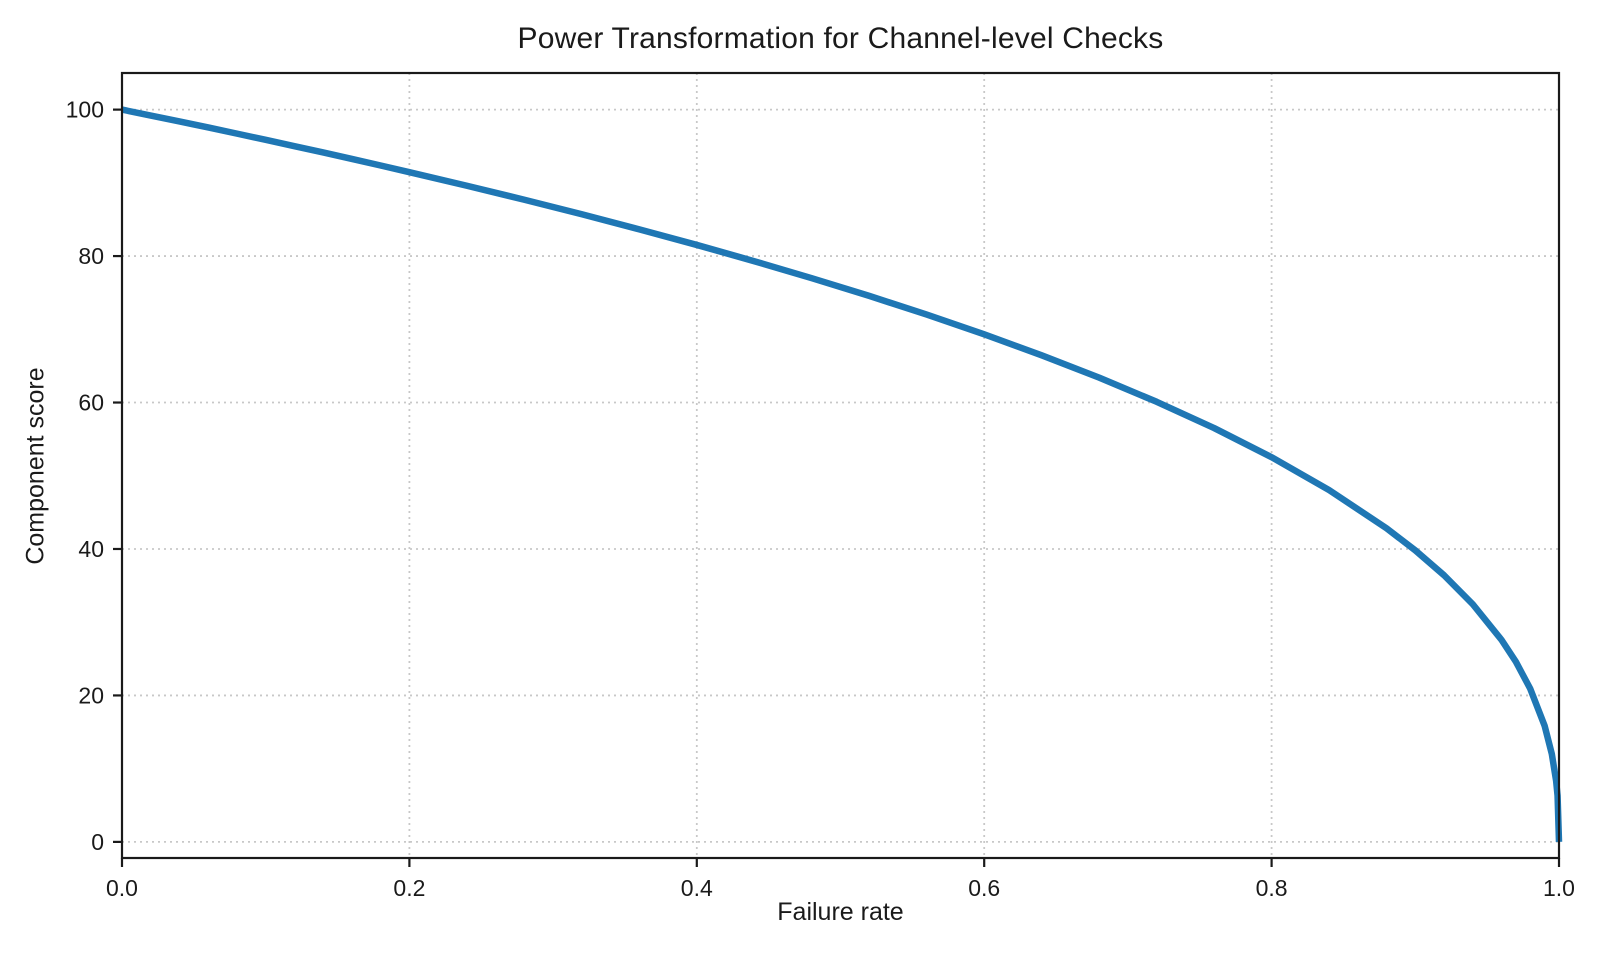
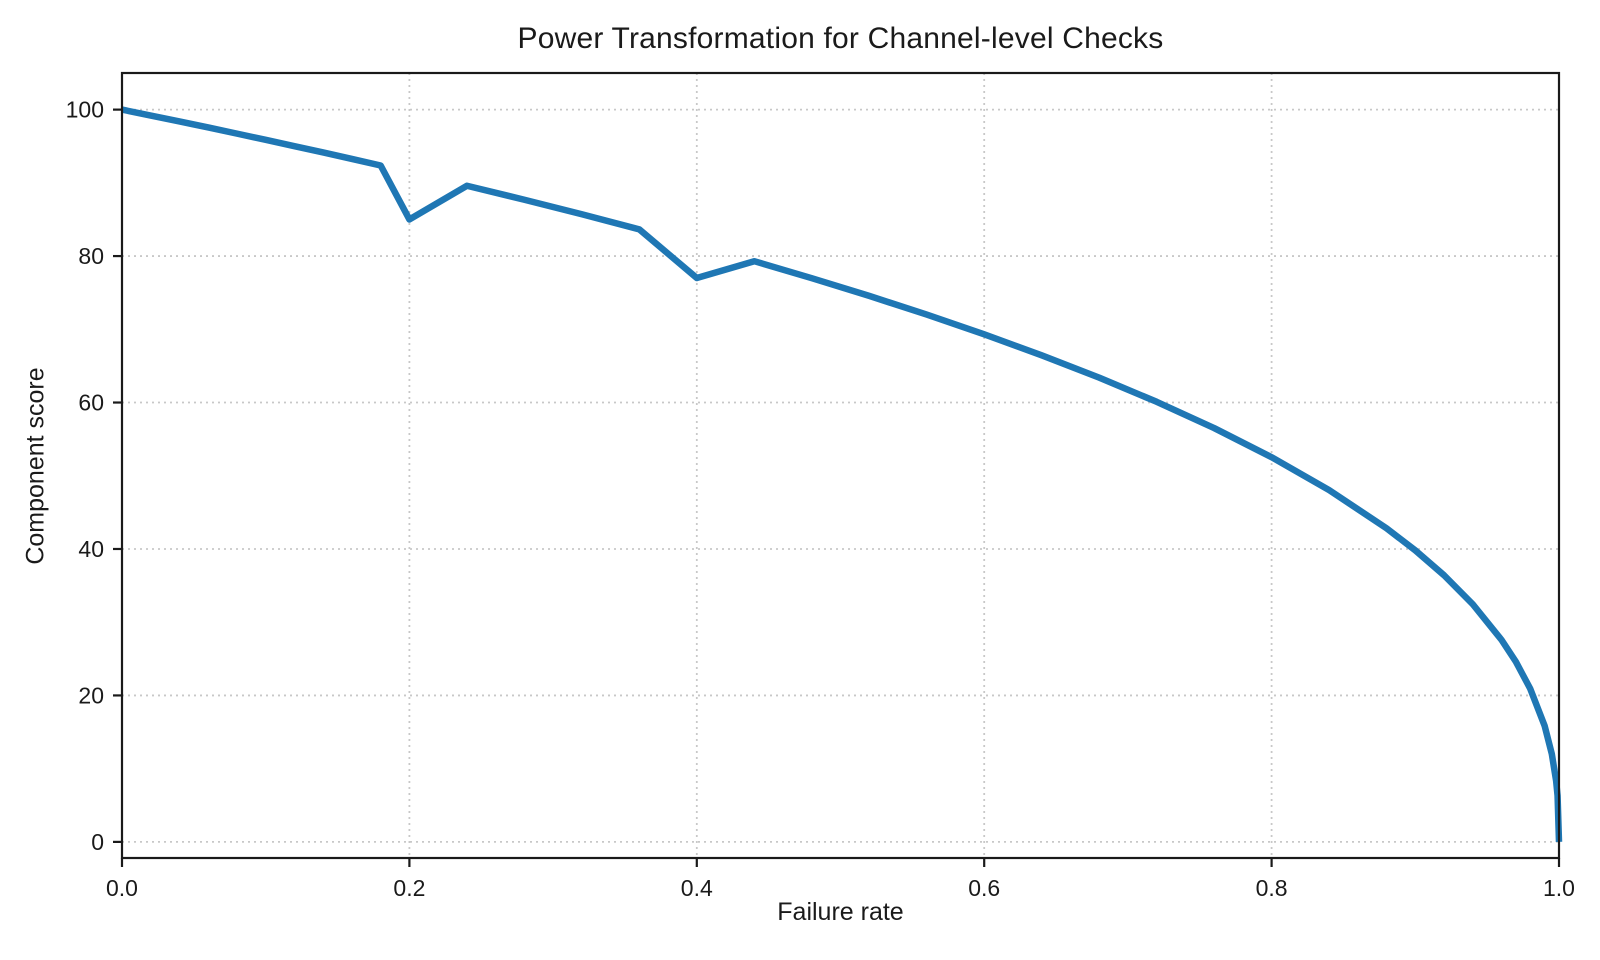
0.2: 91 -> 85
0.4: 82 -> 77
